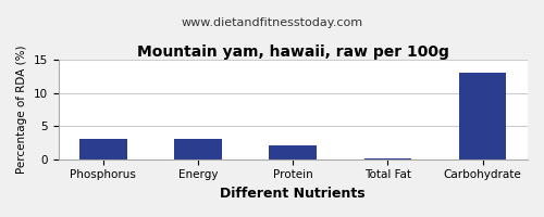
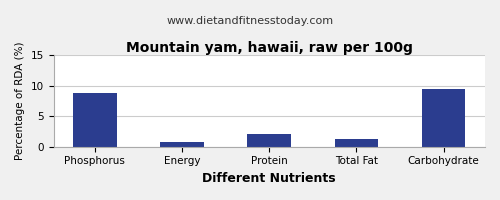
Phosphorus: 3.0 -> 8.8
Energy: 3.0 -> 0.8
Total Fat: 0.1 -> 1.2
Carbohydrate: 13.0 -> 9.4
